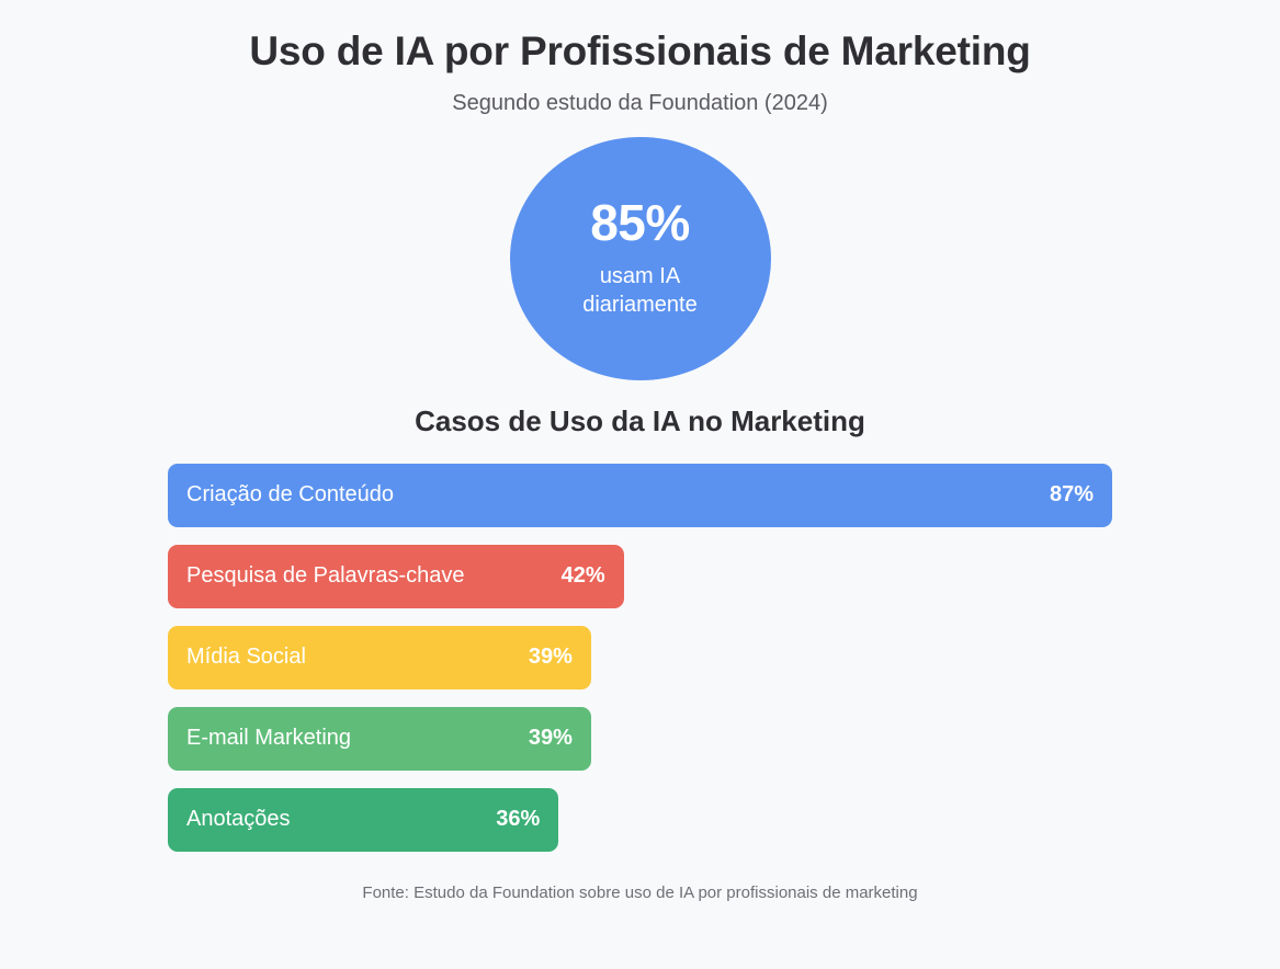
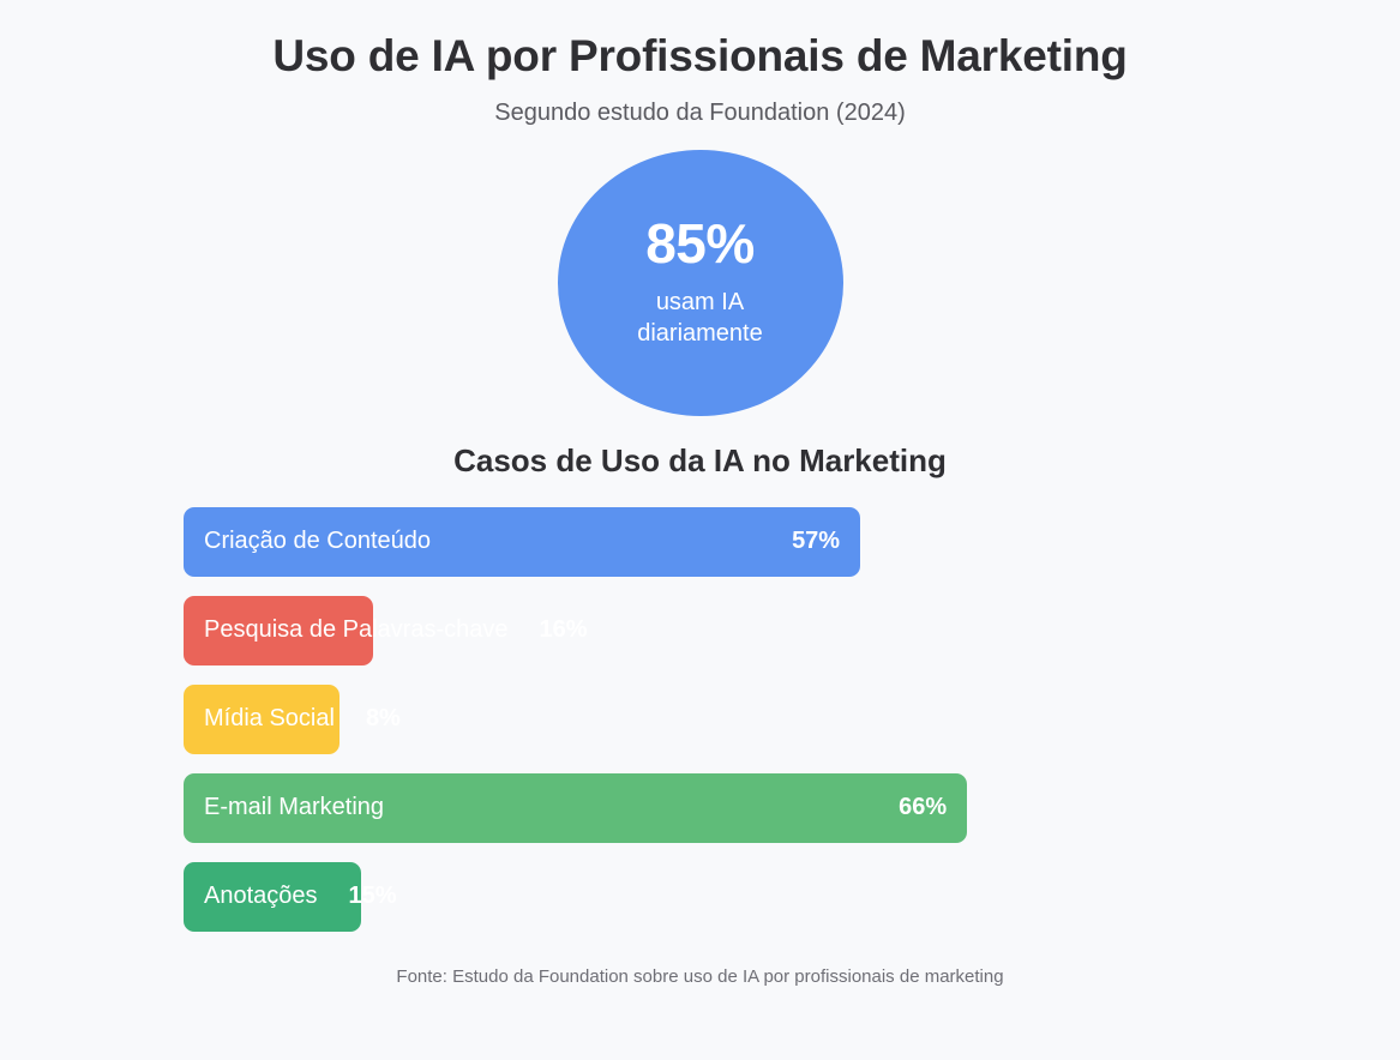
Criação de Conteúdo: 87% -> 57%
Pesquisa de Palavras-chave: 42% -> 16%
Mídia Social: 39% -> 8%
E-mail Marketing: 39% -> 66%
Anotações: 36% -> 15%
